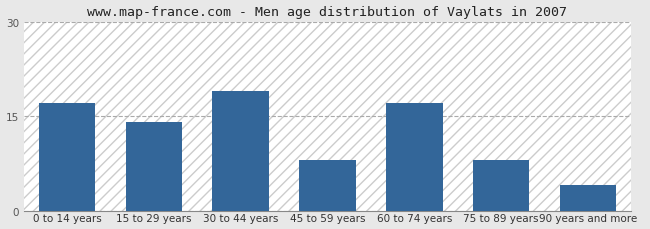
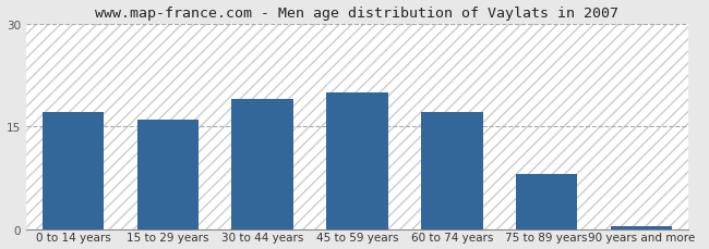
15 to 29 years: 14.0 -> 16.0
45 to 59 years: 8.0 -> 20.0
90 years and more: 4.0 -> 0.5
